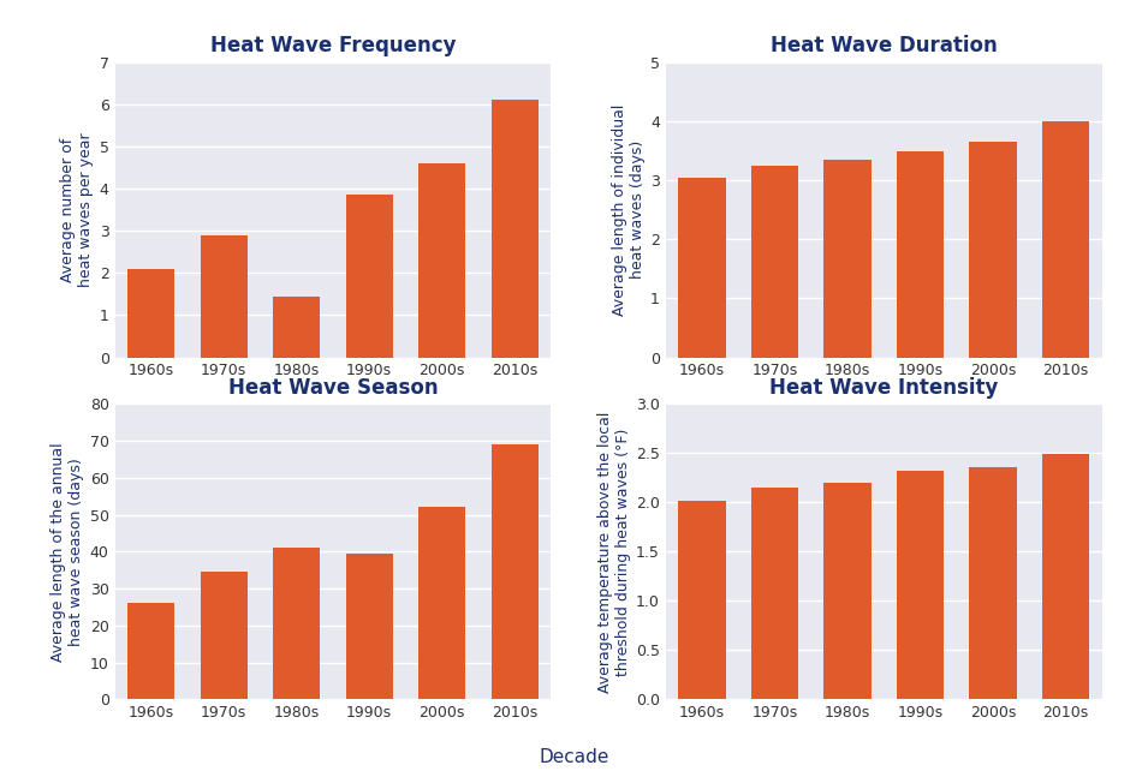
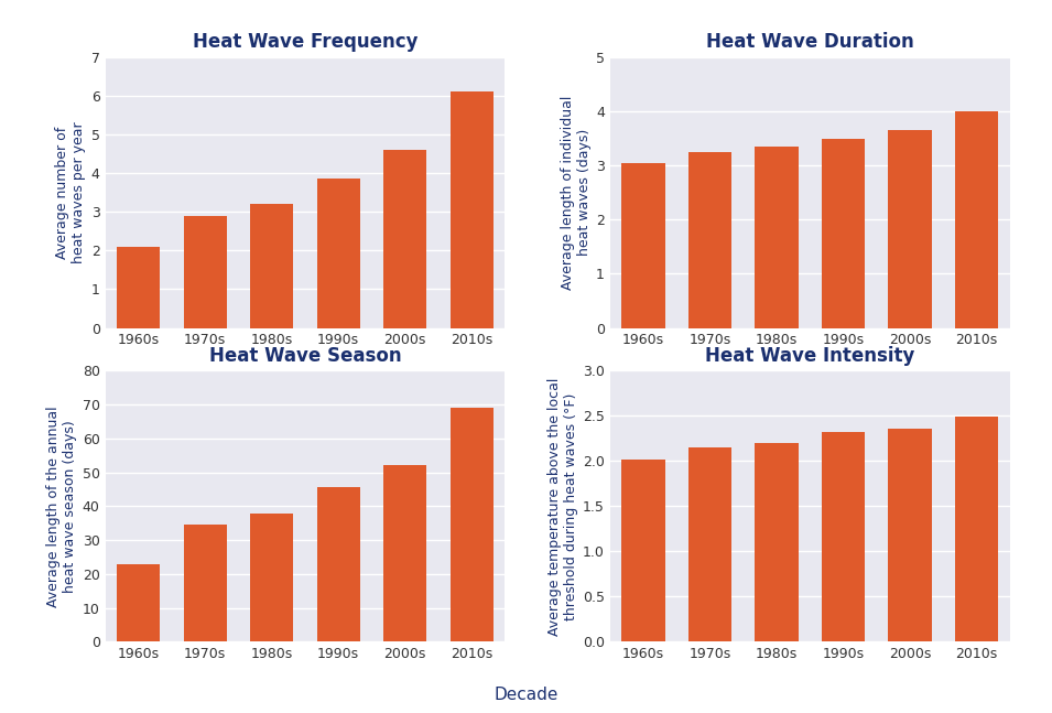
Heat Wave Frequency/1980s: 1.45 -> 3.20
Heat Wave Season/1960s: 26.0 -> 23.0
Heat Wave Season/1980s: 41.0 -> 38.0
Heat Wave Season/1990s: 39.5 -> 45.5
